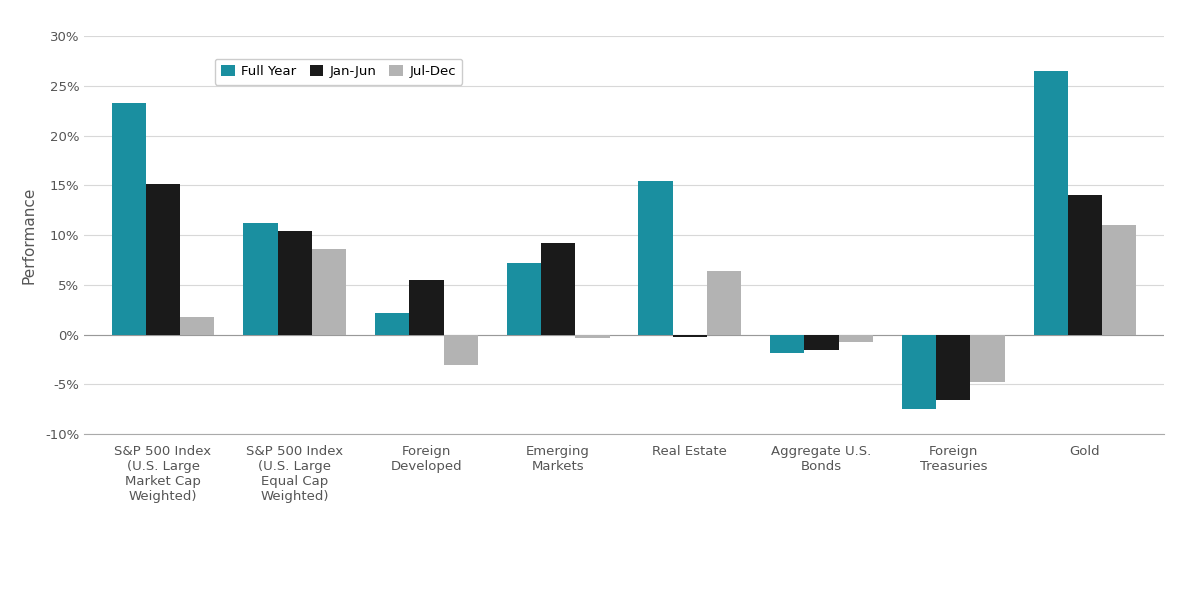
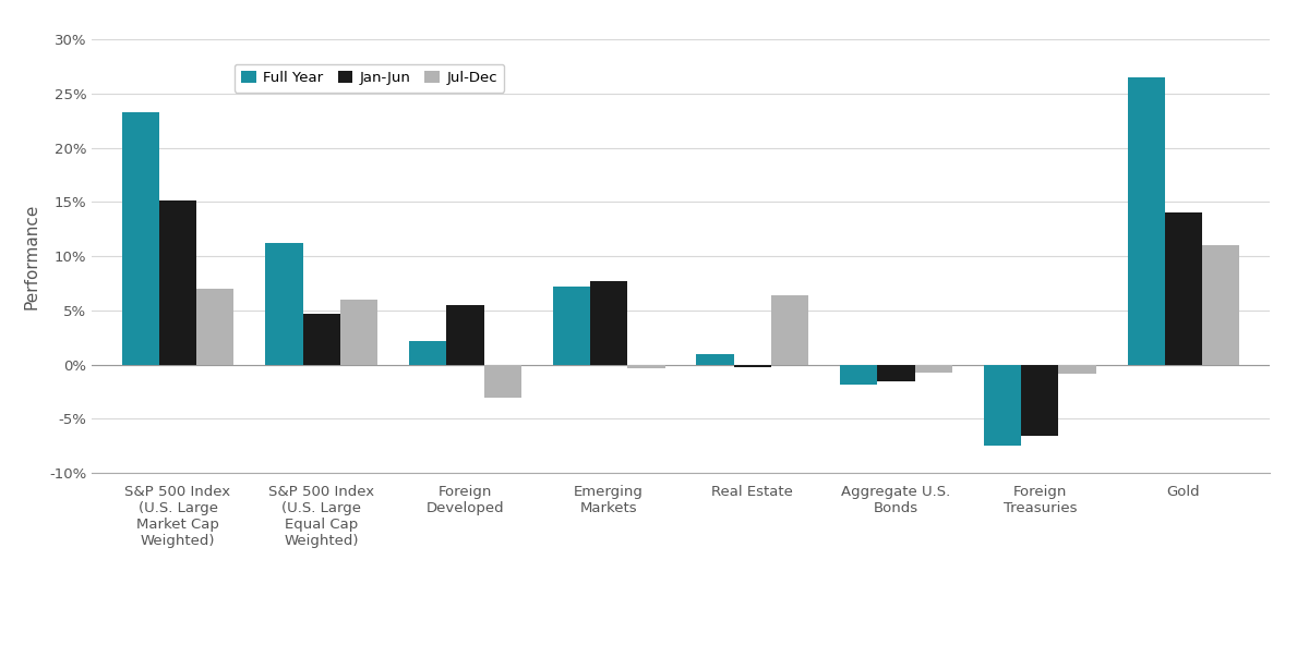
Jul-Dec/S&P 500 Index (U.S. Large Market Cap Weighted): 1.8% -> 7.0%
Jan-Jun/S&P 500 Index (U.S. Large Equal Cap Weighted): 10.4% -> 4.7%
Jul-Dec/S&P 500 Index (U.S. Large Equal Cap Weighted): 8.6% -> 6.0%
Jan-Jun/Emerging Markets: 9.2% -> 7.7%
Full Year/Real Estate: 15.4% -> 1.0%
Jul-Dec/Foreign Treasuries: -4.8% -> -0.8%
